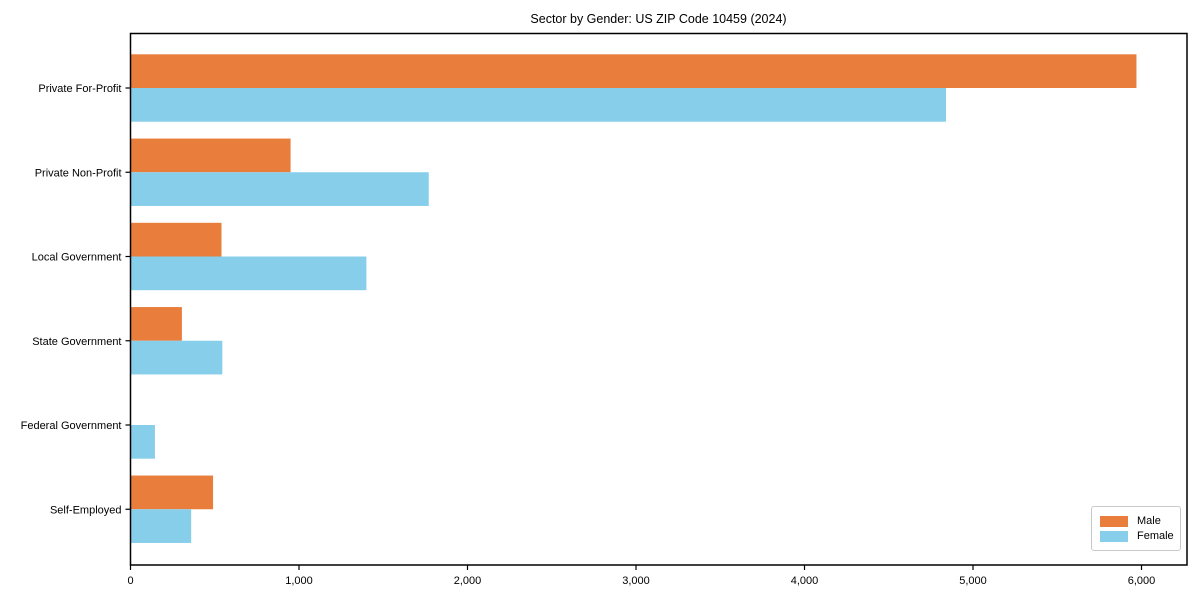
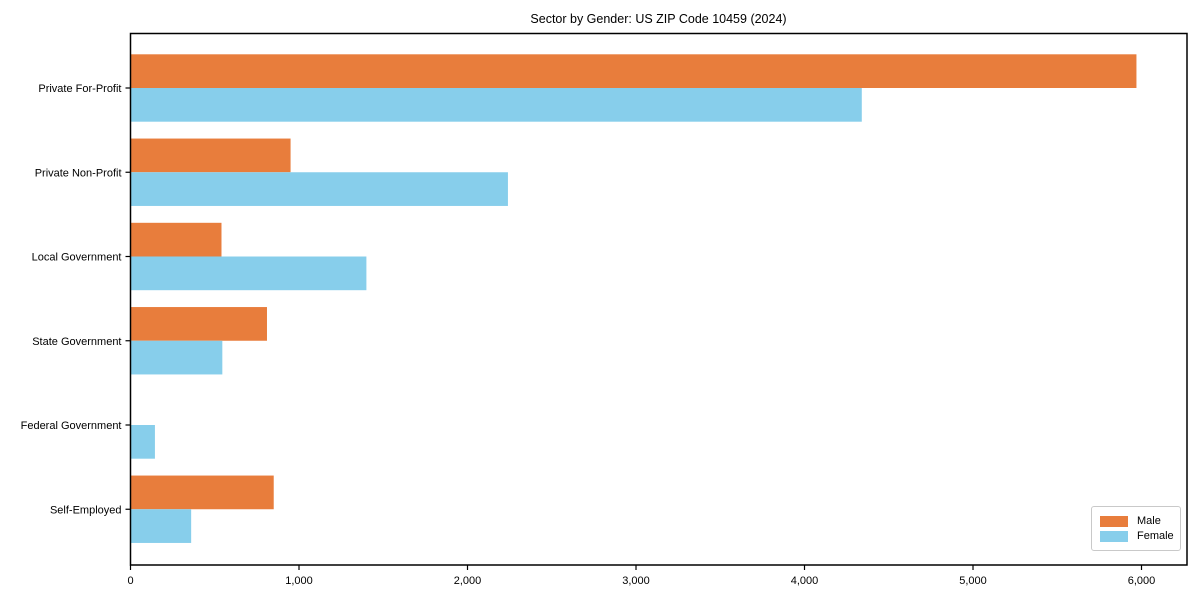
Female/Private For-Profit: 4840 -> 4340
Female/Private Non-Profit: 1770 -> 2240
Male/State Government: 300 -> 810
Male/Self-Employed: 490 -> 850
